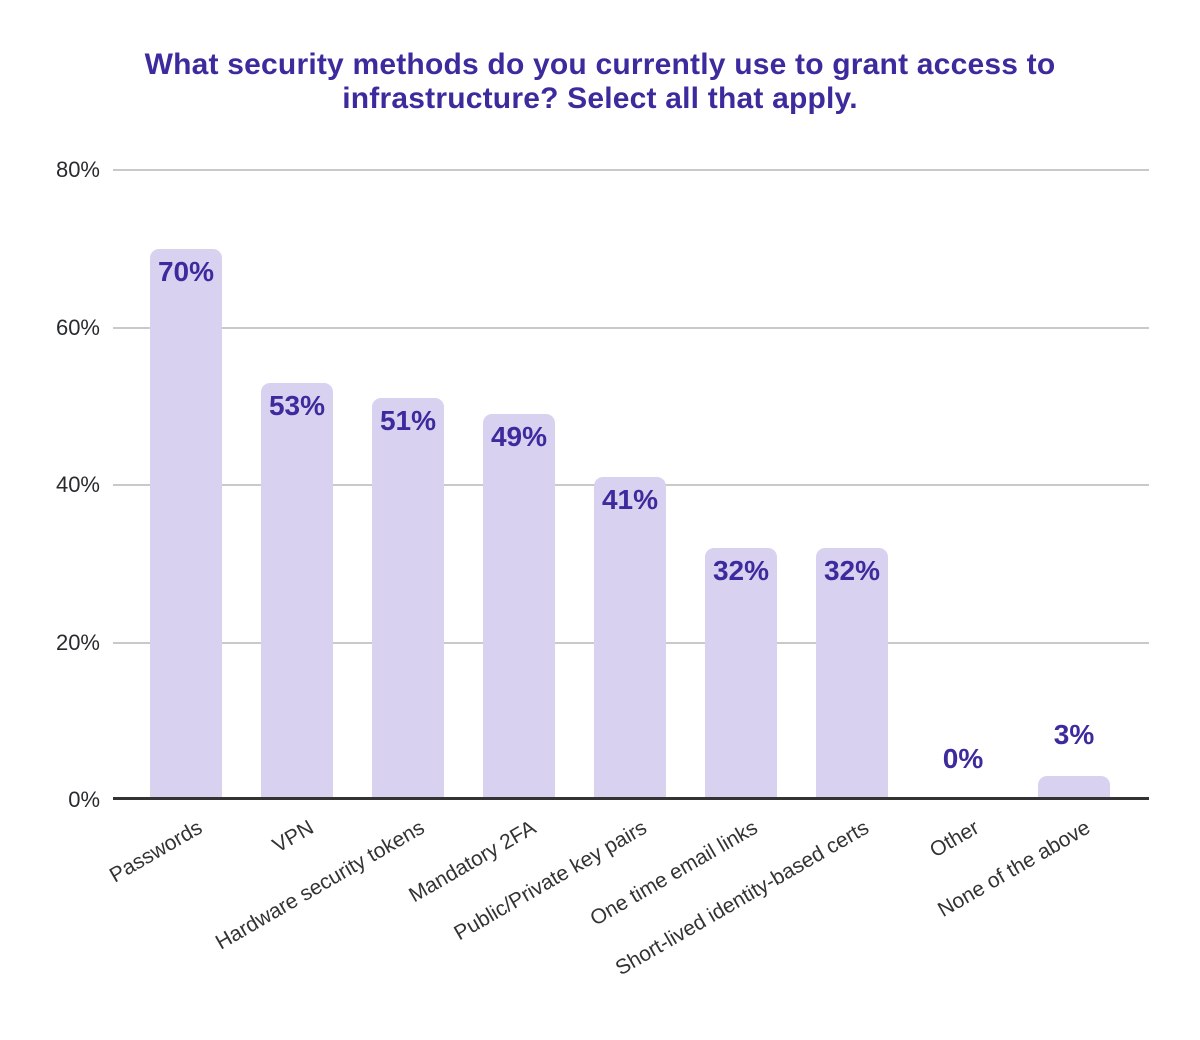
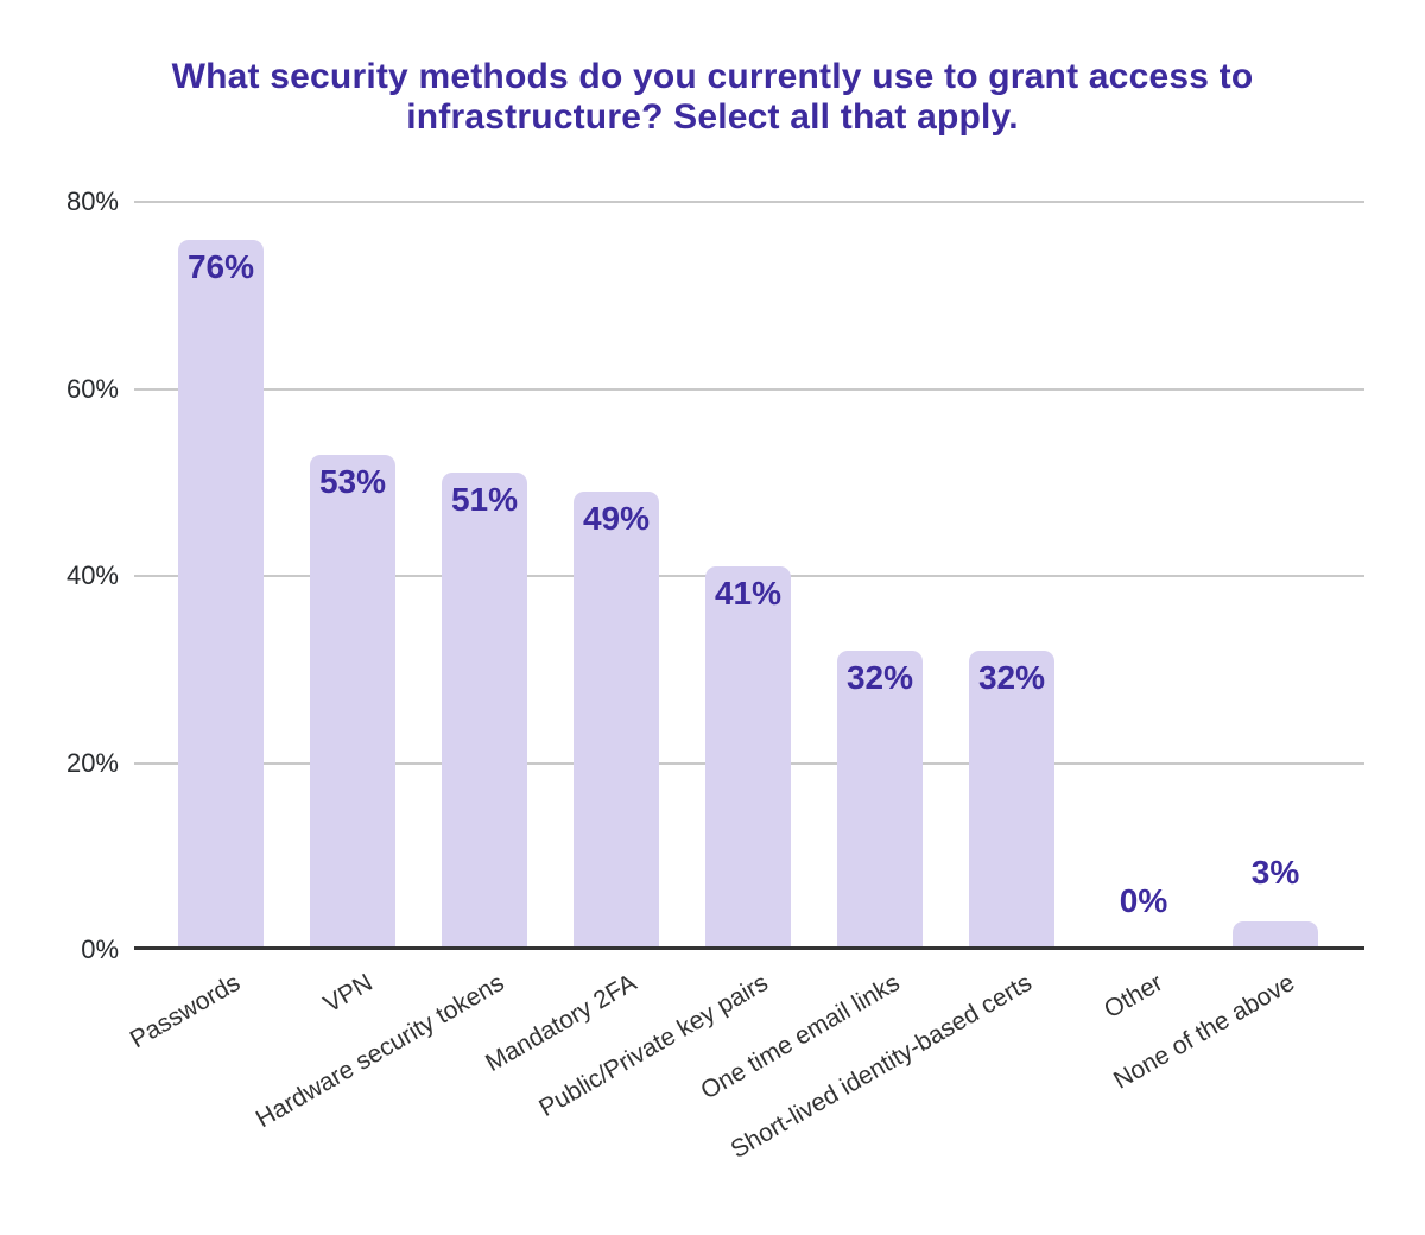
Passwords: 70% -> 76%
